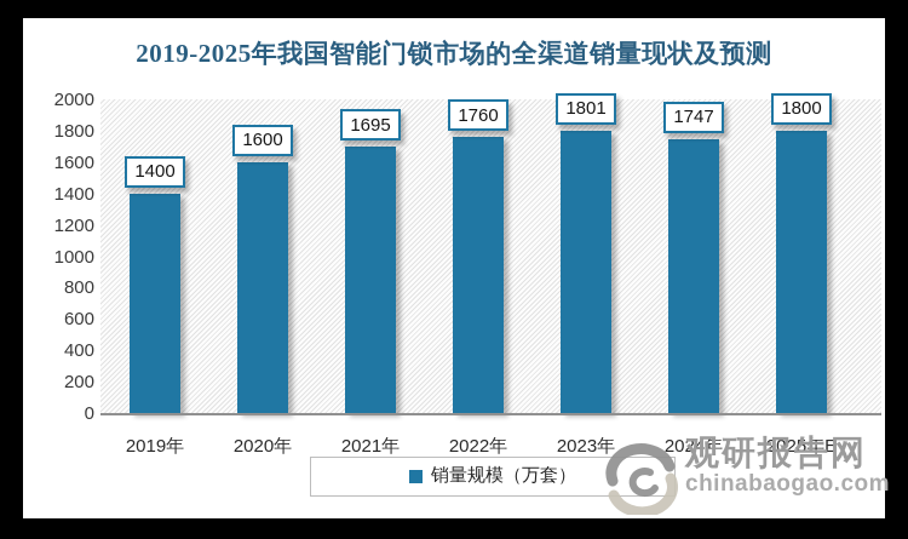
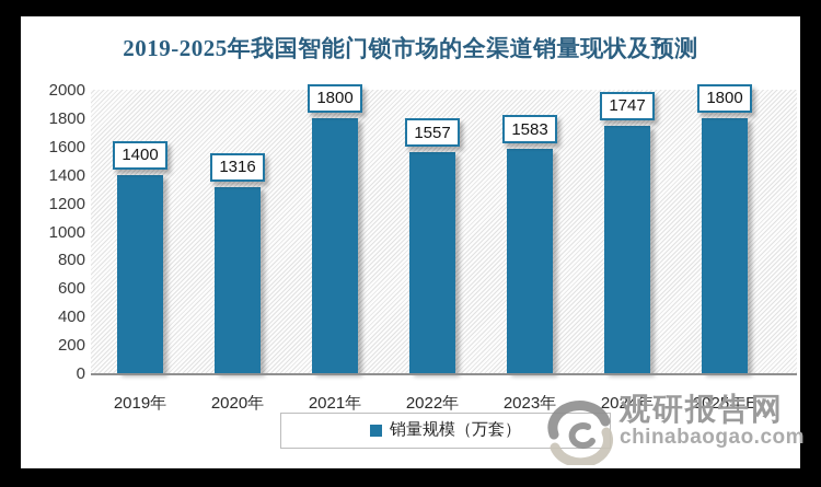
2020年: 1600 -> 1316
2021年: 1695 -> 1800
2022年: 1760 -> 1557
2023年: 1801 -> 1583
